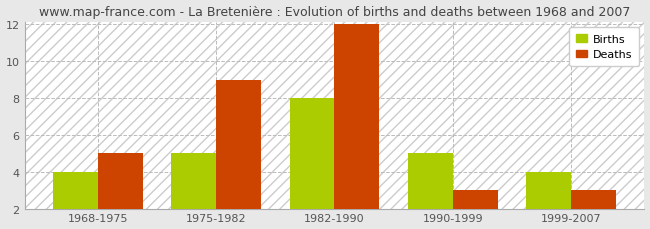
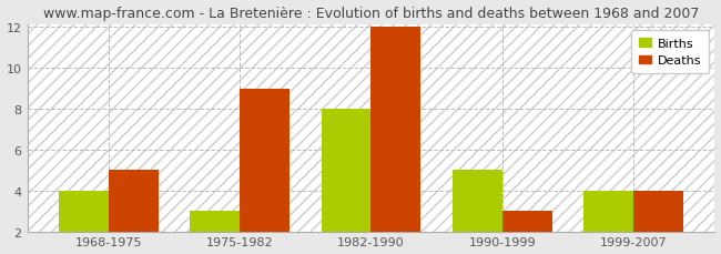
Births/1975-1982: 5 -> 3
Deaths/1999-2007: 3 -> 4
